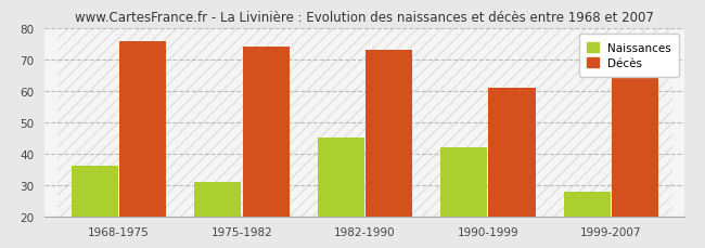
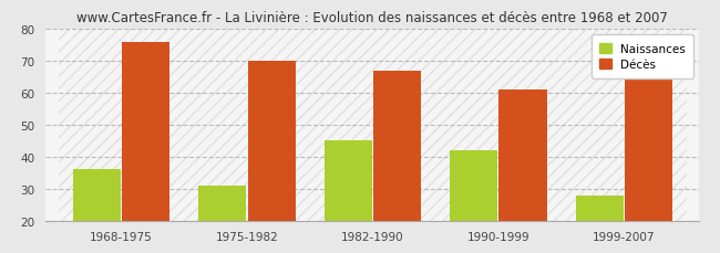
Décès/1975-1982: 74 -> 70
Décès/1982-1990: 73 -> 67
